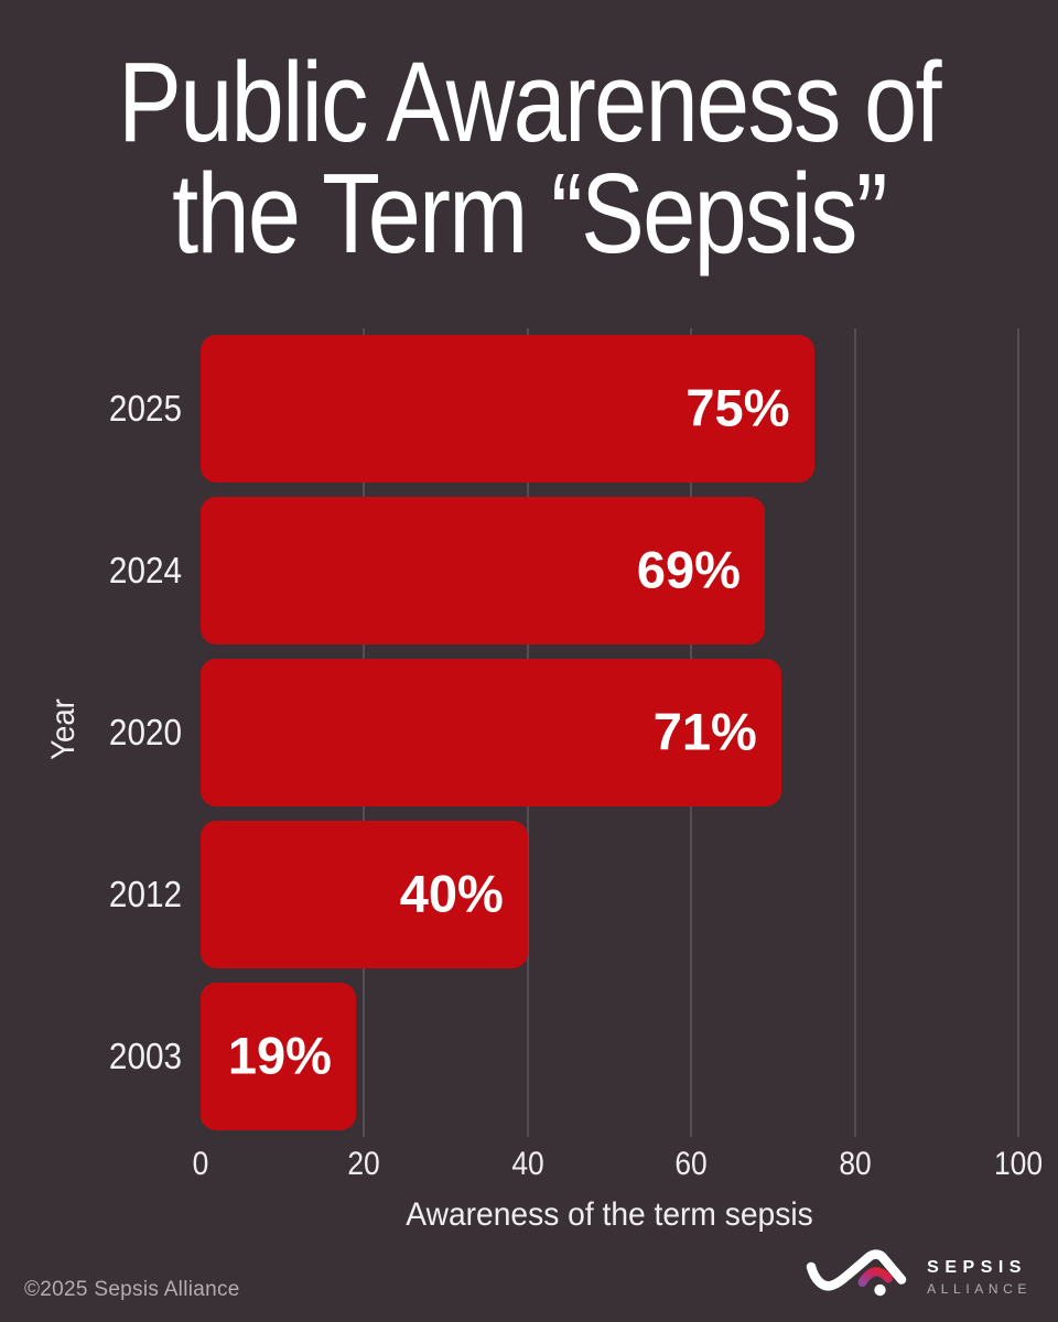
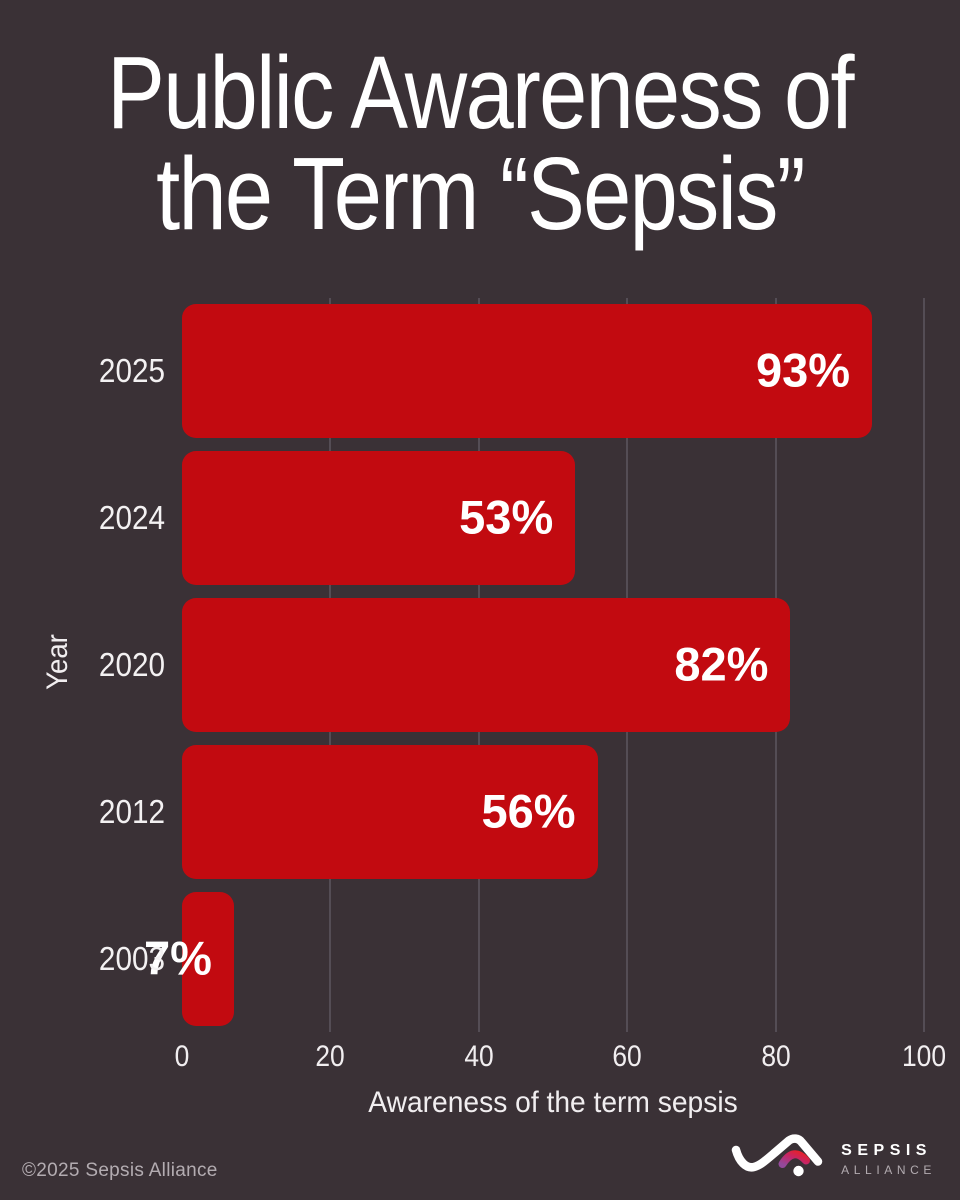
2025: 75% -> 93%
2024: 69% -> 53%
2020: 71% -> 82%
2012: 40% -> 56%
2003: 19% -> 7%
